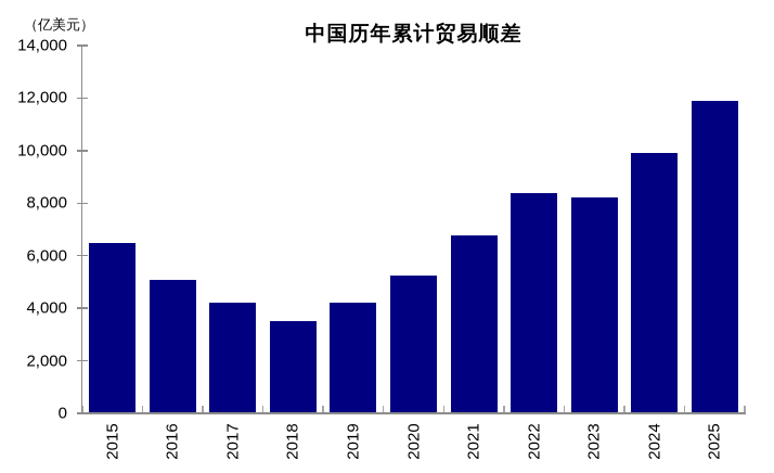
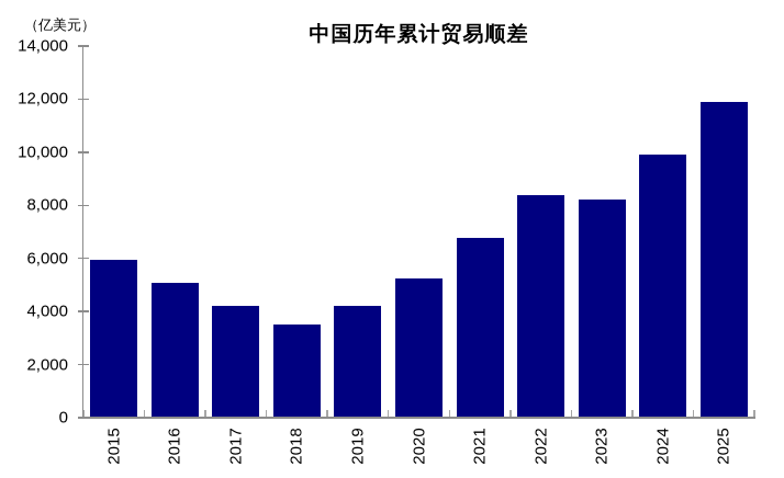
2015: 6500 -> 5900
